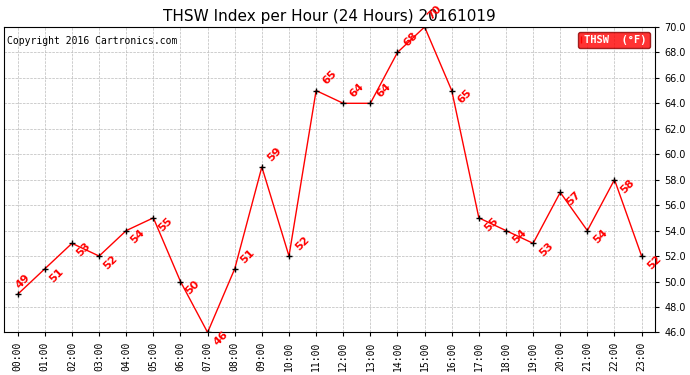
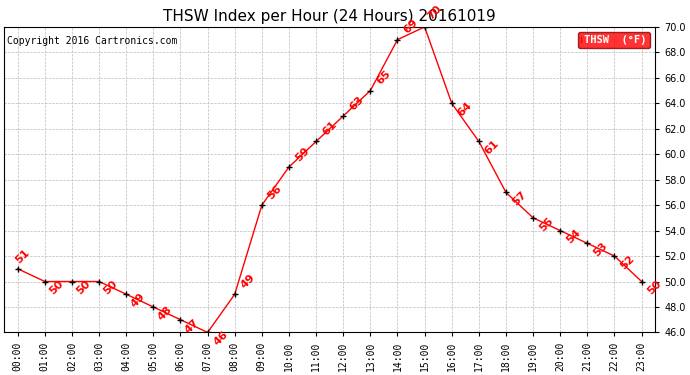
00:00: 49 -> 51
01:00: 51 -> 50
02:00: 53 -> 50
03:00: 52 -> 50
04:00: 54 -> 49
05:00: 55 -> 48
06:00: 50 -> 47
08:00: 51 -> 49
09:00: 59 -> 56
10:00: 52 -> 59
11:00: 65 -> 61
12:00: 64 -> 63
13:00: 64 -> 65
14:00: 68 -> 69
16:00: 65 -> 64
17:00: 55 -> 61
18:00: 54 -> 57
19:00: 53 -> 55
20:00: 57 -> 54
21:00: 54 -> 53
22:00: 58 -> 52
23:00: 52 -> 50
